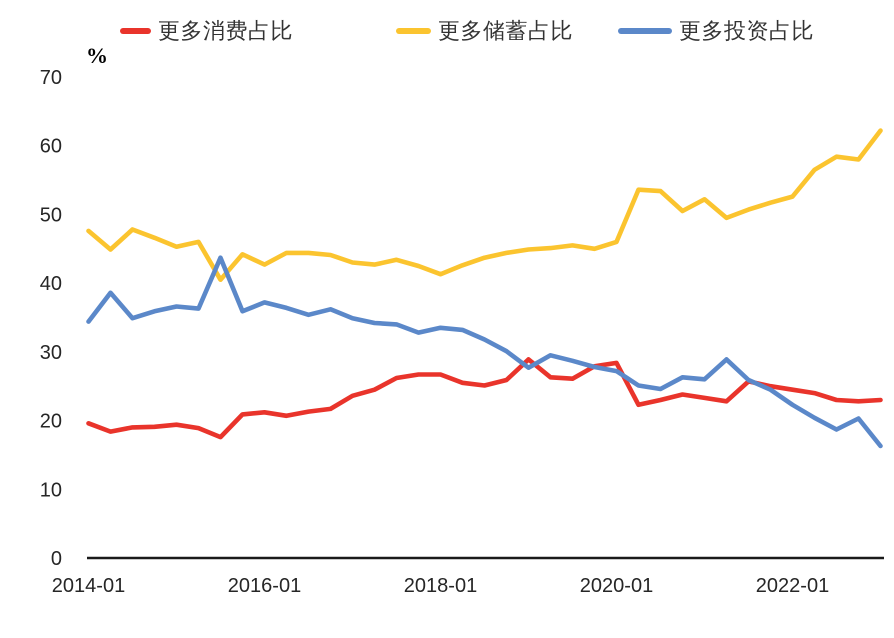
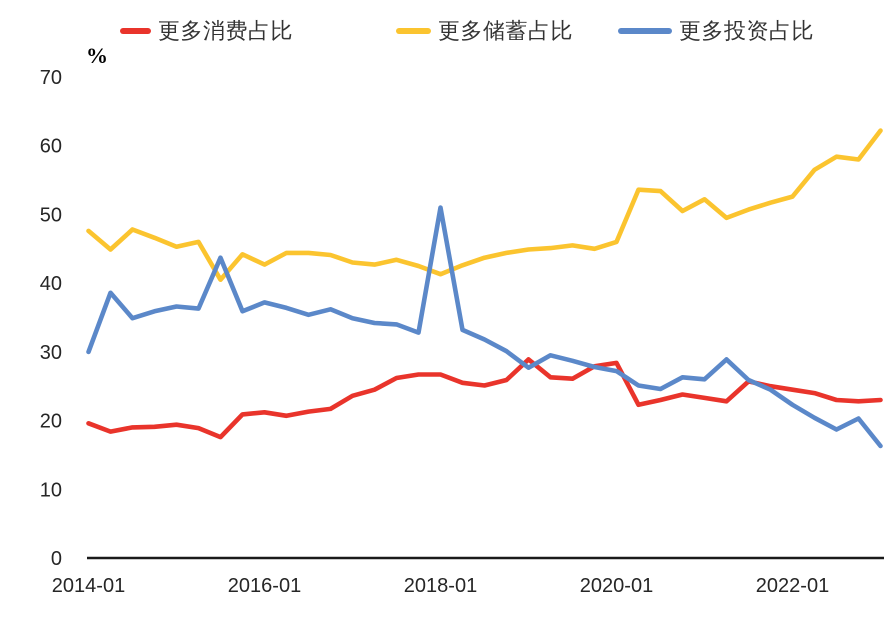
更多投资占比/2014-01: 34 -> 30
更多投资占比/2018-01: 34 -> 51
